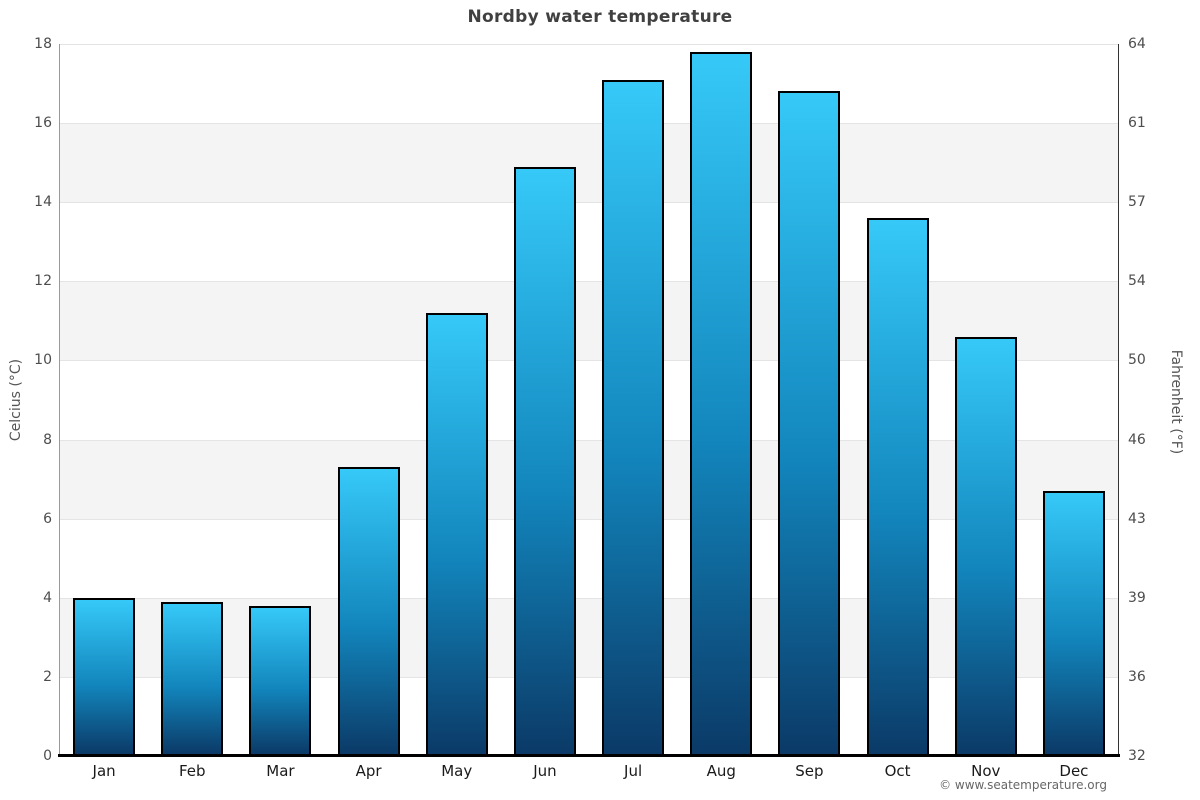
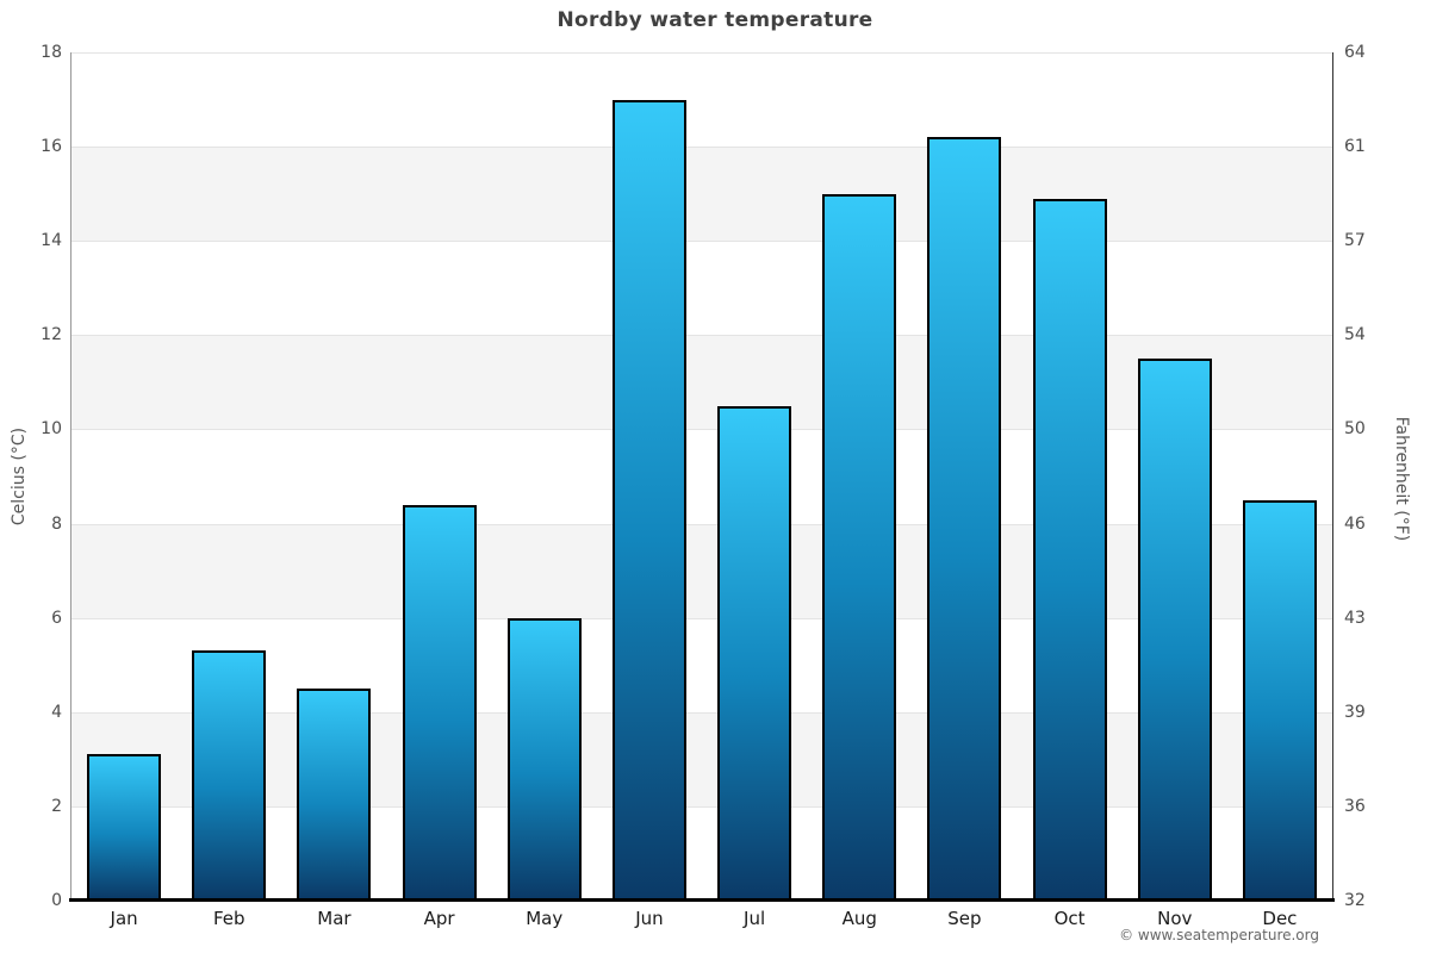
Jan: 4.0 -> 3.1
Feb: 3.9 -> 5.3
Mar: 3.8 -> 4.5
Apr: 7.3 -> 8.4
May: 11.2 -> 6.0
Jun: 14.9 -> 17.0
Jul: 17.1 -> 10.5
Aug: 17.8 -> 15.0
Sep: 16.8 -> 16.2
Oct: 13.6 -> 14.9
Nov: 10.6 -> 11.5
Dec: 6.7 -> 8.5
